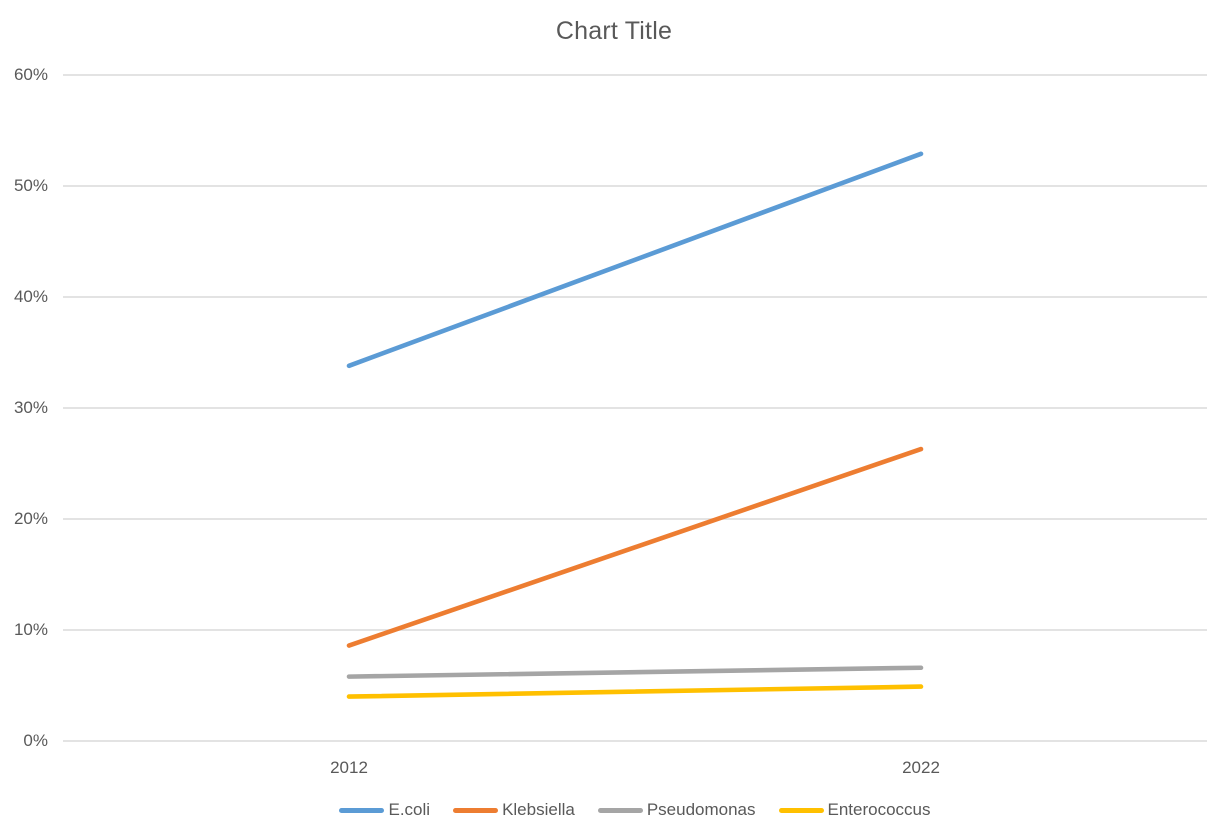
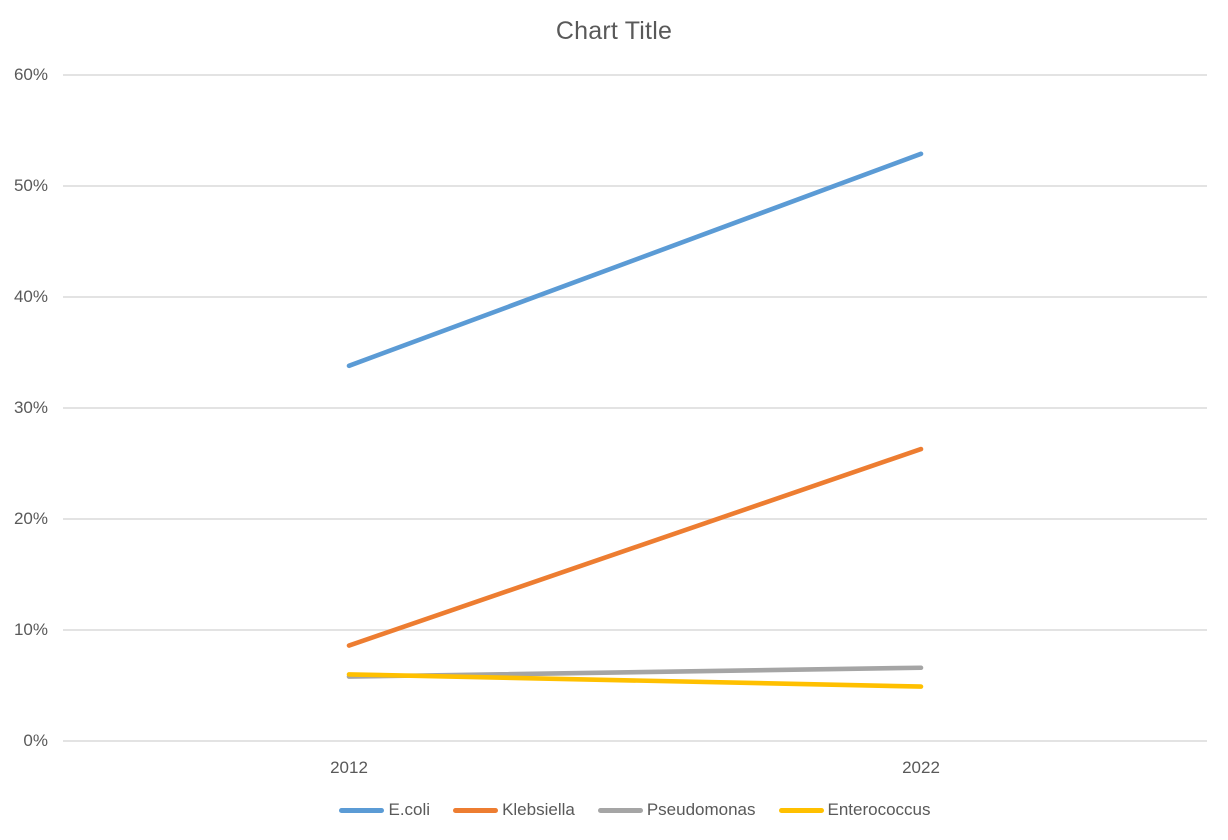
Enterococcus/2012: 4.0% -> 6.0%
